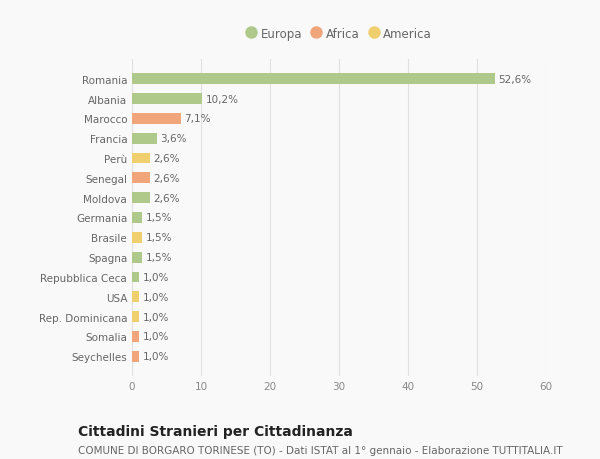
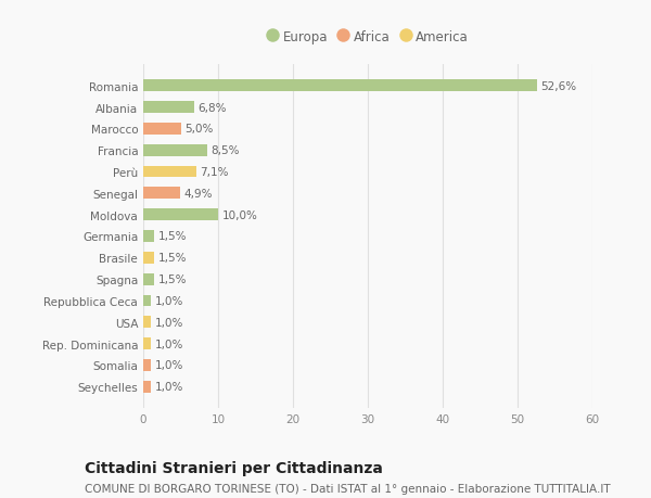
Albania: 10,2% -> 6,8%
Marocco: 7,1% -> 5,0%
Francia: 3,6% -> 8,5%
Perù: 2,6% -> 7,1%
Senegal: 2,6% -> 4,9%
Moldova: 2,6% -> 10,0%
